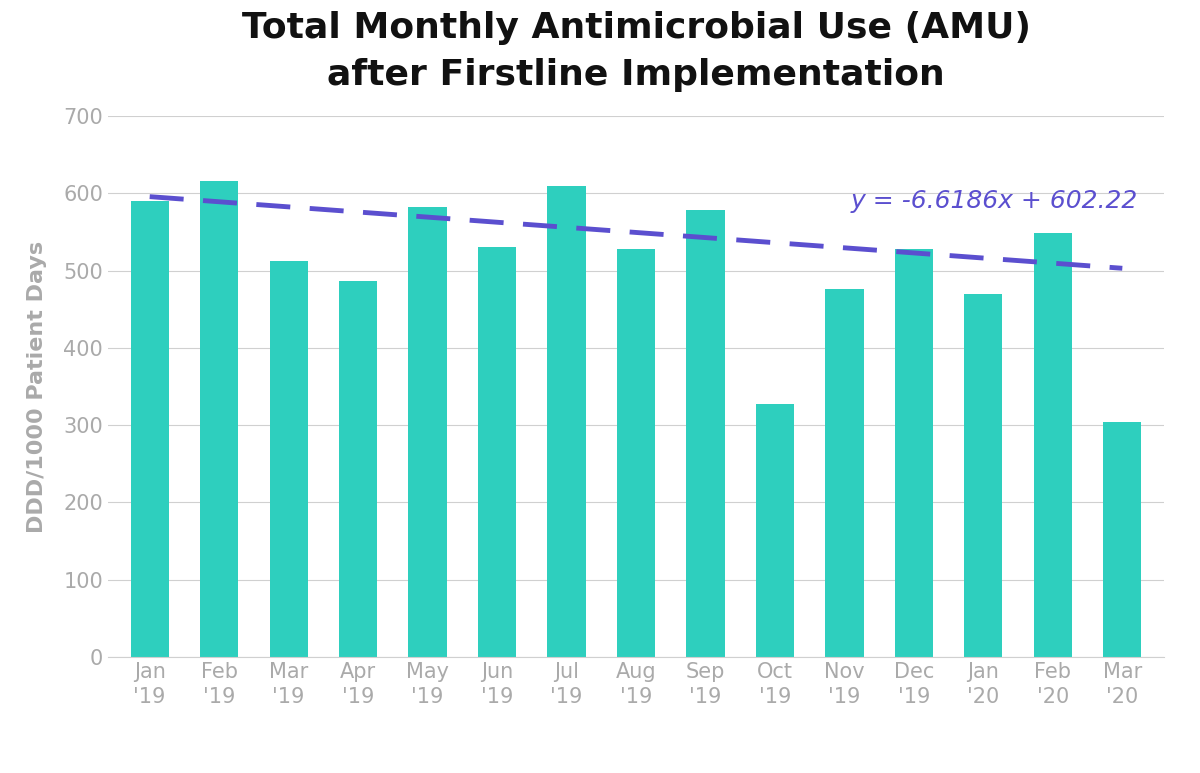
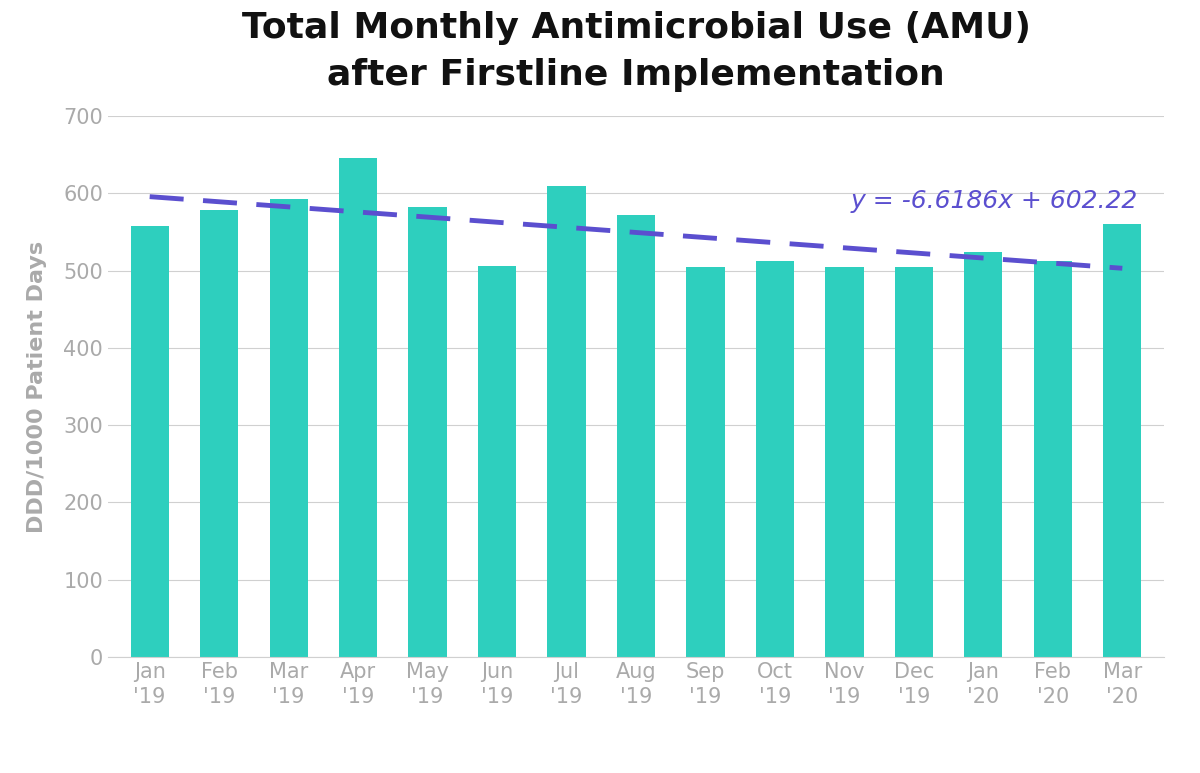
Jan '19: 590 -> 558
Feb '19: 616 -> 578
Mar '19: 512 -> 592
Apr '19: 486 -> 645
Jun '19: 530 -> 506
Aug '19: 528 -> 572
Sep '19: 578 -> 505
Oct '19: 328 -> 513
Nov '19: 476 -> 505
Dec '19: 528 -> 504
Jan '20: 470 -> 524
Feb '20: 548 -> 512
Mar '20: 304 -> 560
